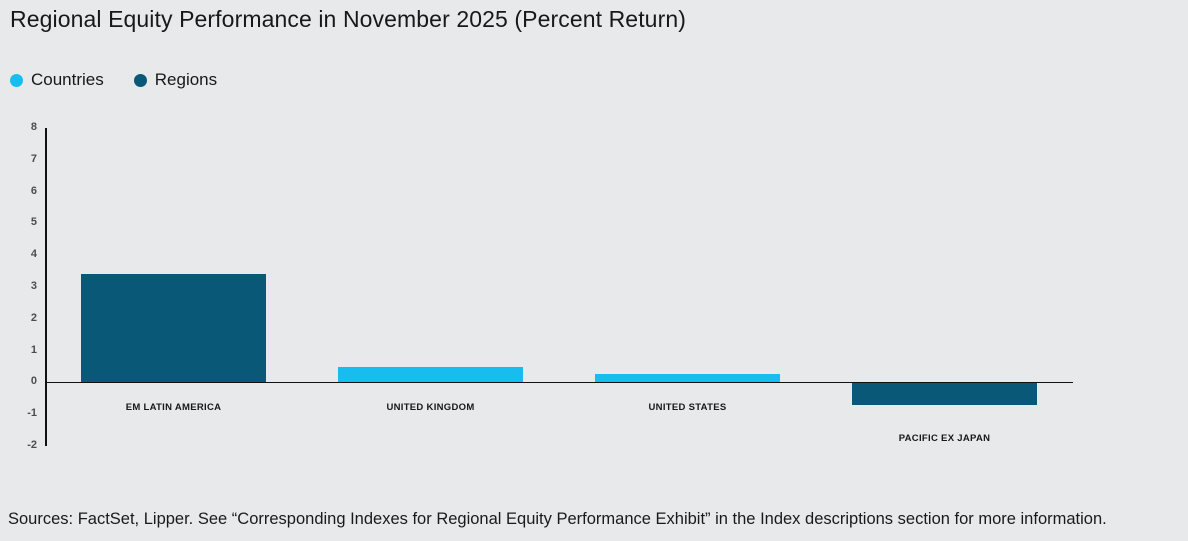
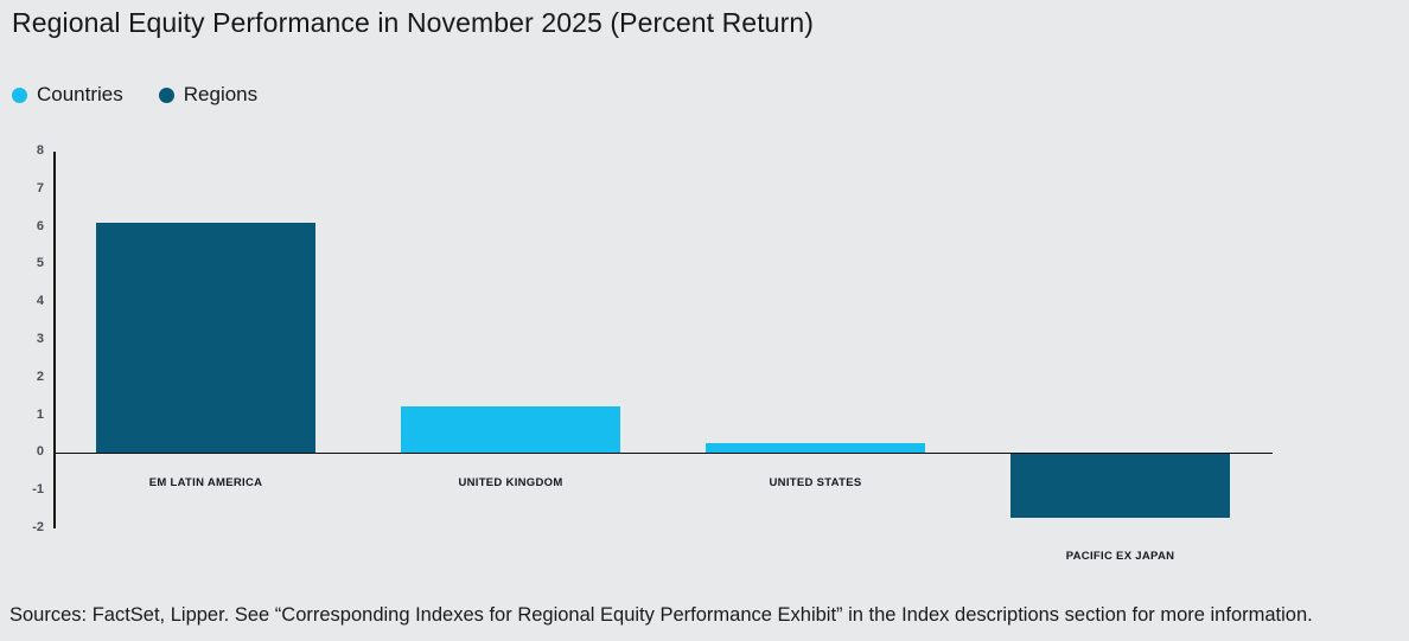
EM LATIN AMERICA: 3.4 -> 6.1
UNITED KINGDOM: 0.5 -> 1.2
PACIFIC EX JAPAN: -0.7 -> -1.7
